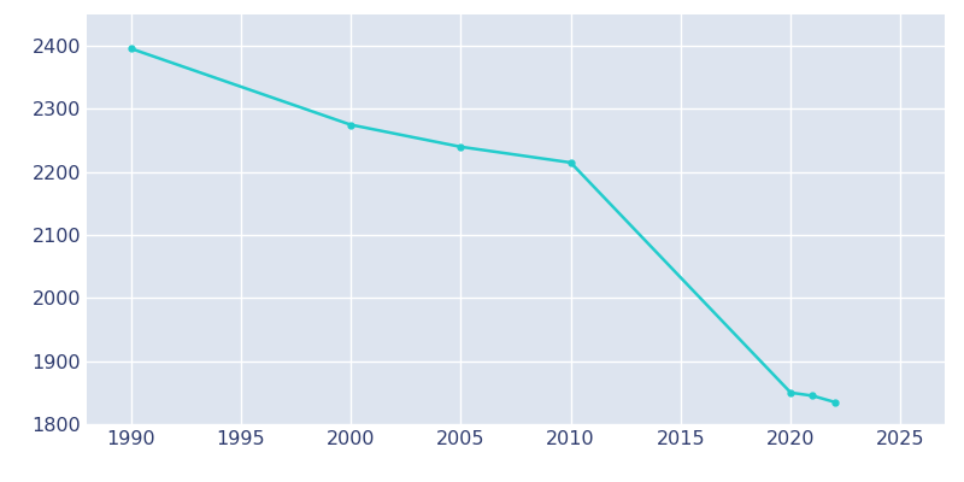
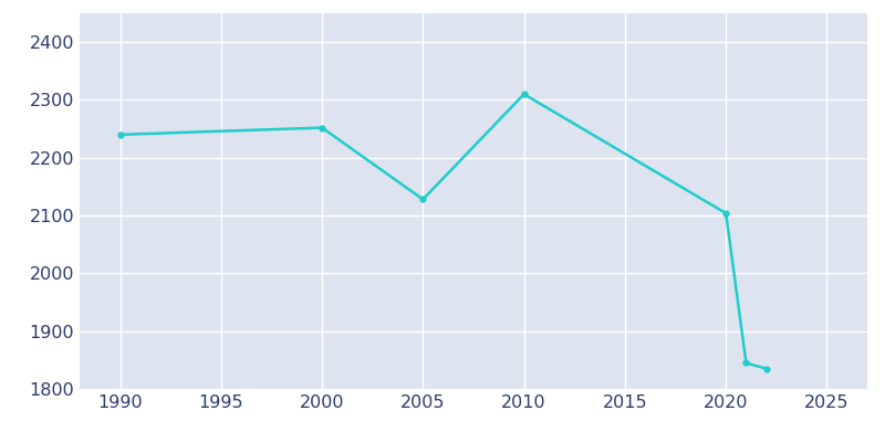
1990: 2396 -> 2240
2000: 2275 -> 2252
2005: 2240 -> 2128
2010: 2215 -> 2310
2020: 1850 -> 2104
